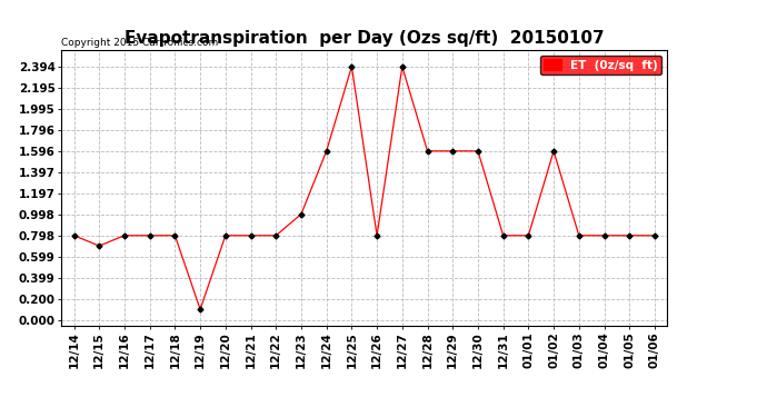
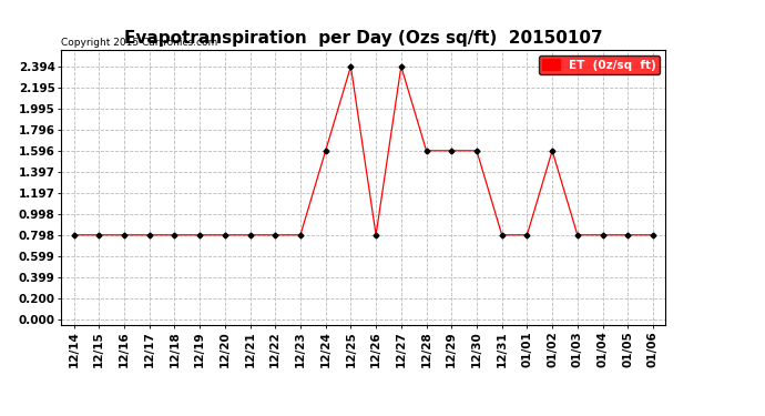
12/15: 0.70 -> 0.80
12/19: 0.10 -> 0.80
12/23: 1.00 -> 0.80
